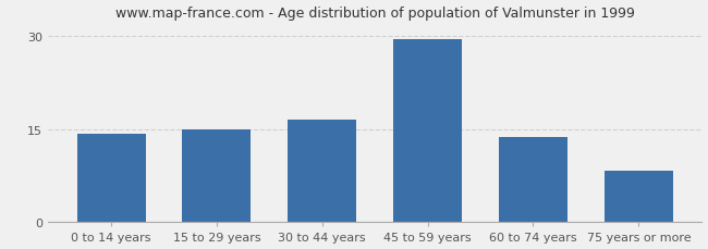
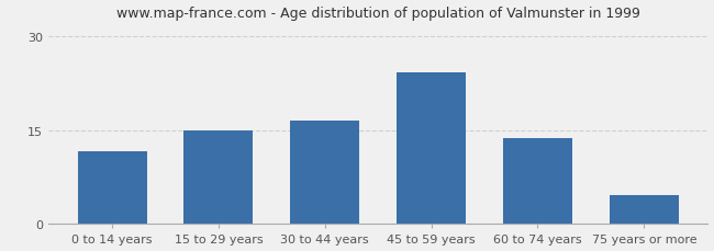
0 to 14 years: 14.3 -> 11.6
45 to 59 years: 29.5 -> 24.2
75 years or more: 8.3 -> 4.6
